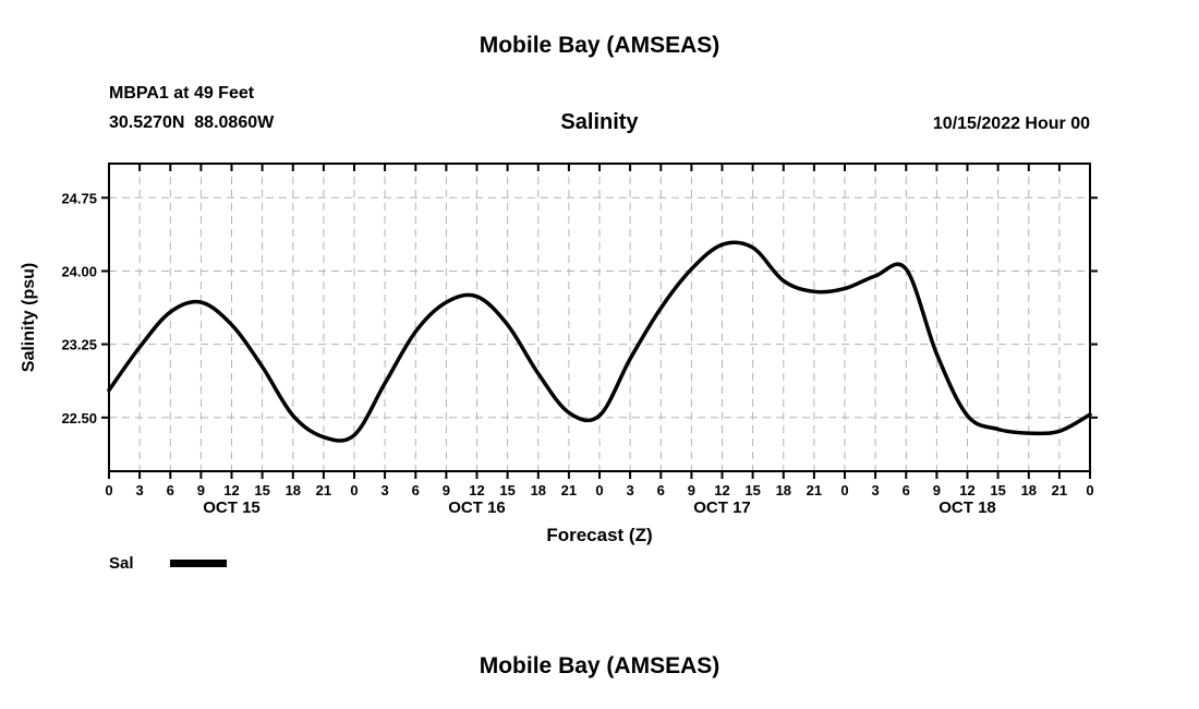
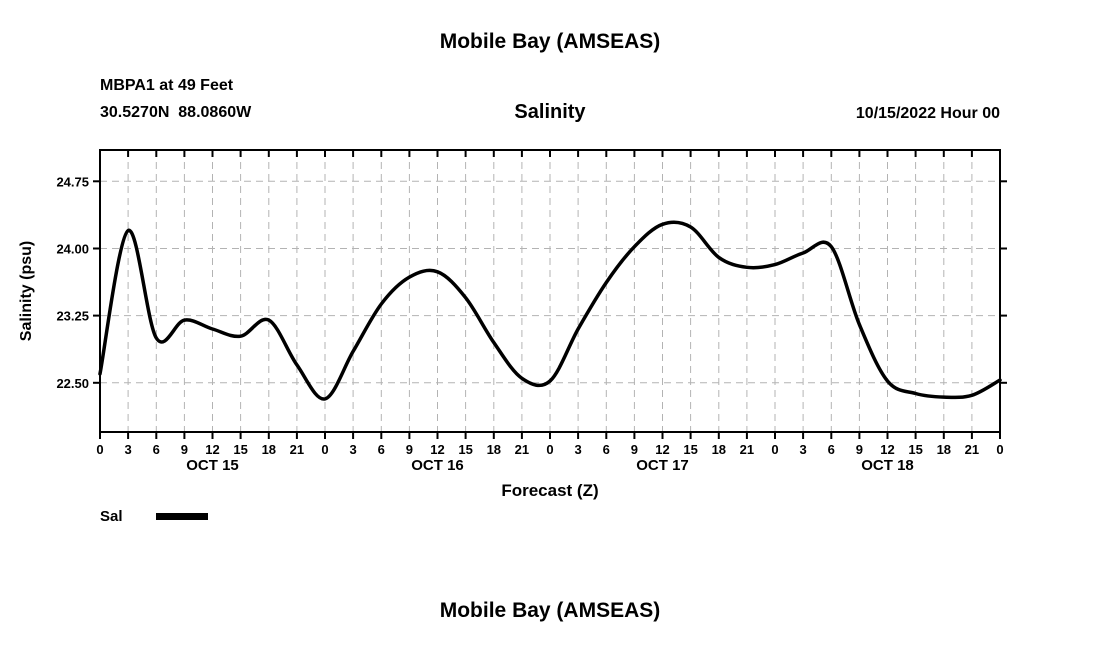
0: 22.8 -> 22.6
3: 23.2 -> 24.2
6: 23.6 -> 23.0
9: 23.7 -> 23.2
12: 23.4 -> 23.1
18: 22.5 -> 23.2
21: 22.3 -> 22.7
